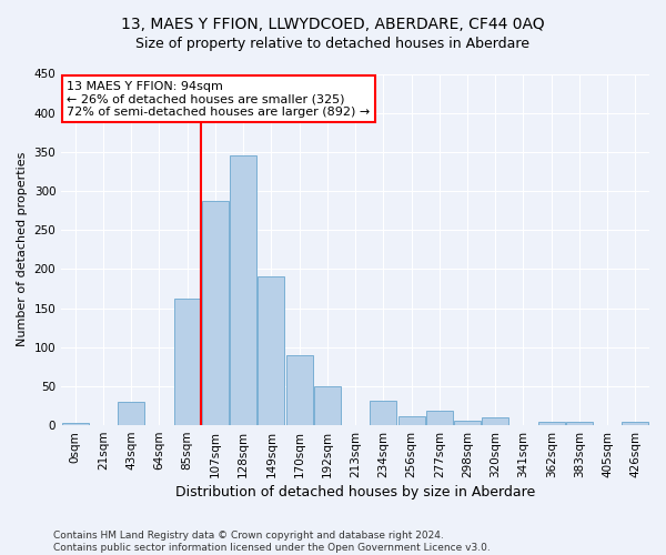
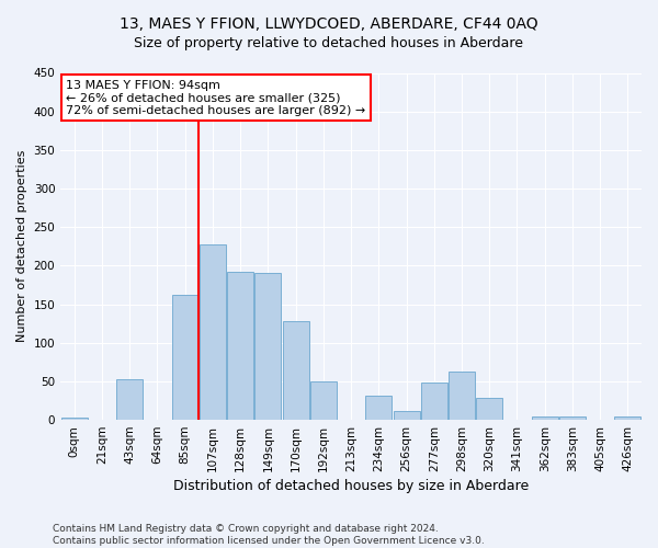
43sqm: 30 -> 52
107sqm: 287 -> 228
128sqm: 345 -> 192
170sqm: 90 -> 128
277sqm: 18 -> 48
298sqm: 6 -> 62
320sqm: 10 -> 28
